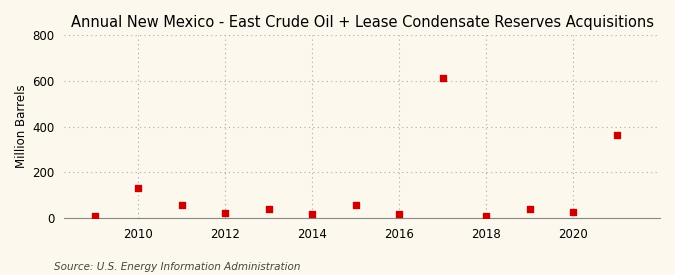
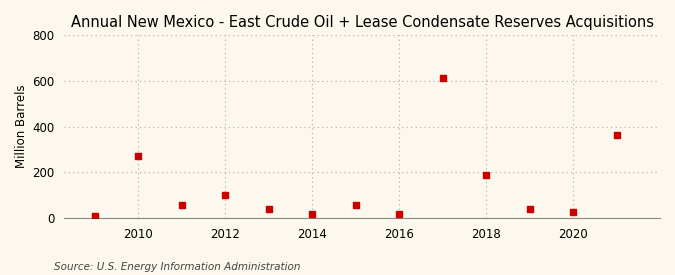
2010: 130 -> 270
2012: 20 -> 100
2018: 10 -> 190
